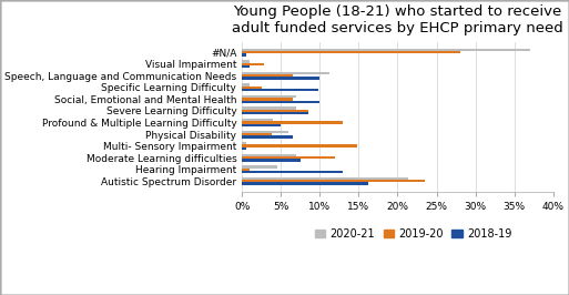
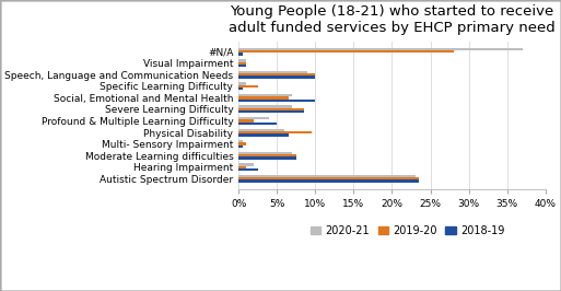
2019-20/Visual Impairment: 2.8% -> 1.0%
2020-21/Speech, Language and Communication Needs: 11.2% -> 9.0%
2019-20/Speech, Language and Communication Needs: 6.6% -> 10.0%
2018-19/Specific Learning Difficulty: 9.8% -> 0.5%
2019-20/Profound & Multiple Learning Difficulty: 13.0% -> 2.0%
2019-20/Physical Disability: 3.8% -> 9.5%
2019-20/Multi- Sensory Impairment: 14.8% -> 1.0%
2019-20/Moderate Learning difficulties: 12.0% -> 7.5%
2020-21/Hearing Impairment: 4.6% -> 2.0%
2018-19/Hearing Impairment: 13.0% -> 2.5%
2020-21/Autistic Spectrum Disorder: 21.4% -> 23.0%
2018-19/Autistic Spectrum Disorder: 16.2% -> 23.5%
